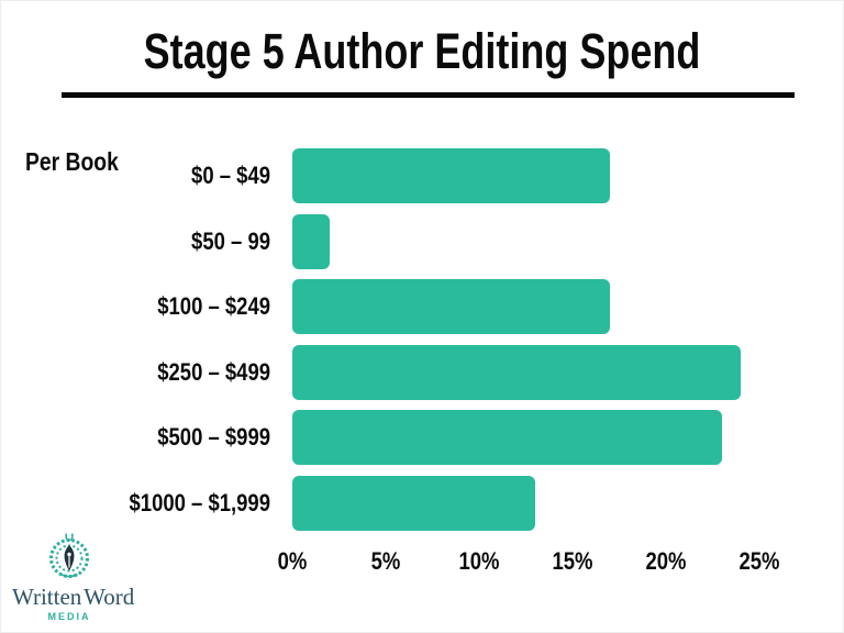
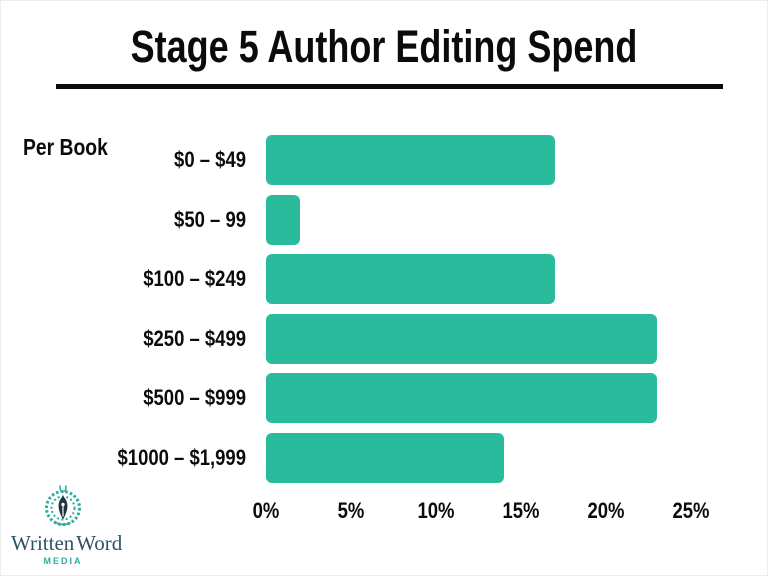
$250 – $499: 24% -> 23%
$1000 – $1,999: 13% -> 14%
